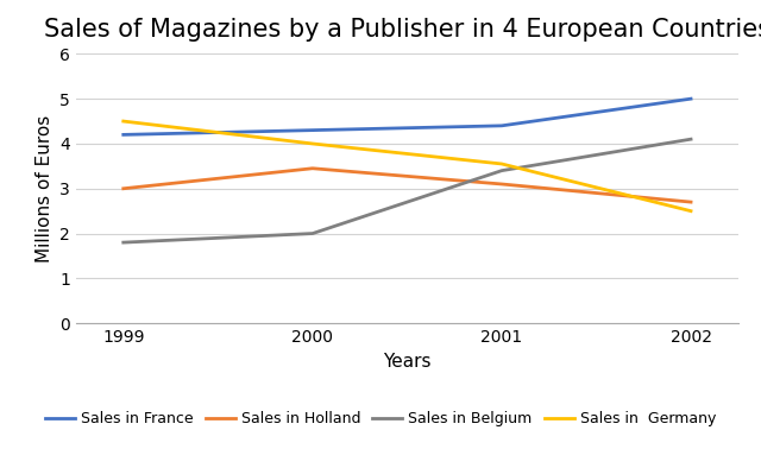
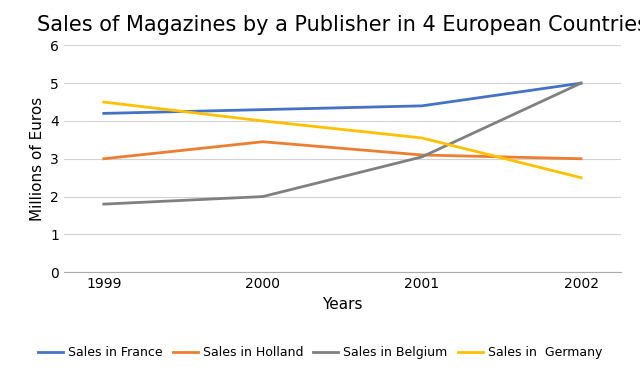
Sales in Belgium/2001: 3.40 -> 3.05
Sales in Holland/2002: 2.70 -> 3.00
Sales in Belgium/2002: 4.10 -> 5.00
